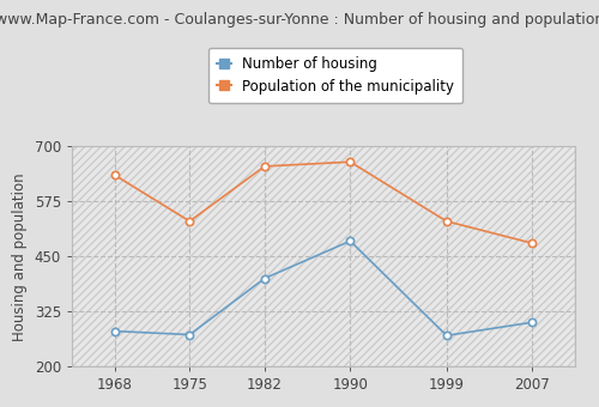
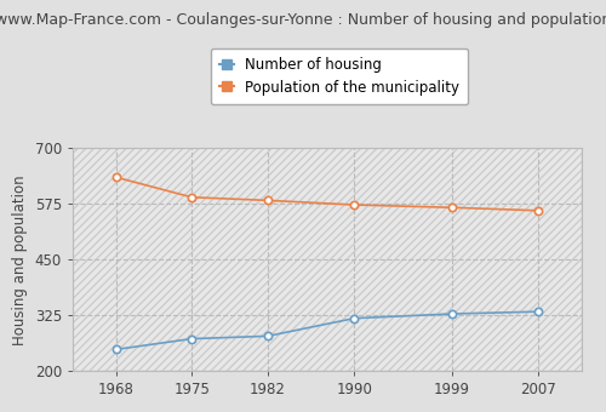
Number of housing/1968: 280 -> 248
Population of the municipality/1975: 530 -> 590
Number of housing/1982: 400 -> 278
Population of the municipality/1982: 655 -> 583
Number of housing/1990: 485 -> 318
Population of the municipality/1990: 665 -> 573
Number of housing/1999: 270 -> 328
Population of the municipality/1999: 530 -> 567
Number of housing/2007: 300 -> 333
Population of the municipality/2007: 480 -> 560
